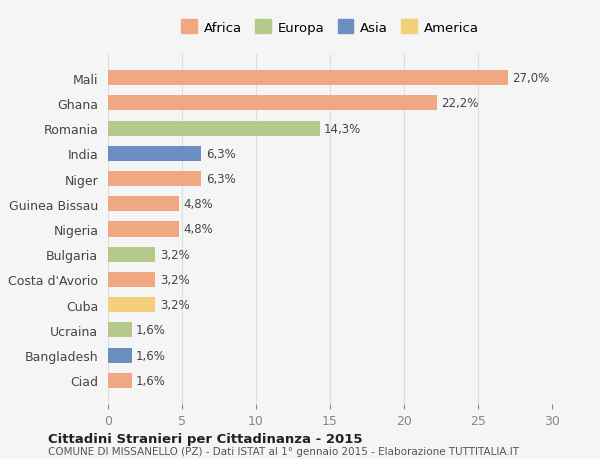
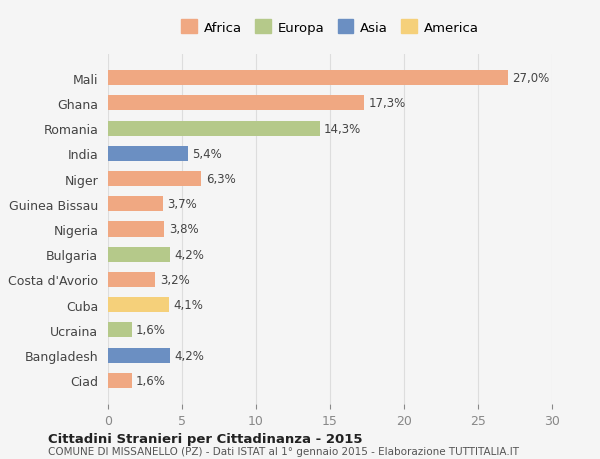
Ghana: 22,2% -> 17,3%
India: 6,3% -> 5,4%
Guinea Bissau: 4,8% -> 3,7%
Nigeria: 4,8% -> 3,8%
Bulgaria: 3,2% -> 4,2%
Cuba: 3,2% -> 4,1%
Bangladesh: 1,6% -> 4,2%
